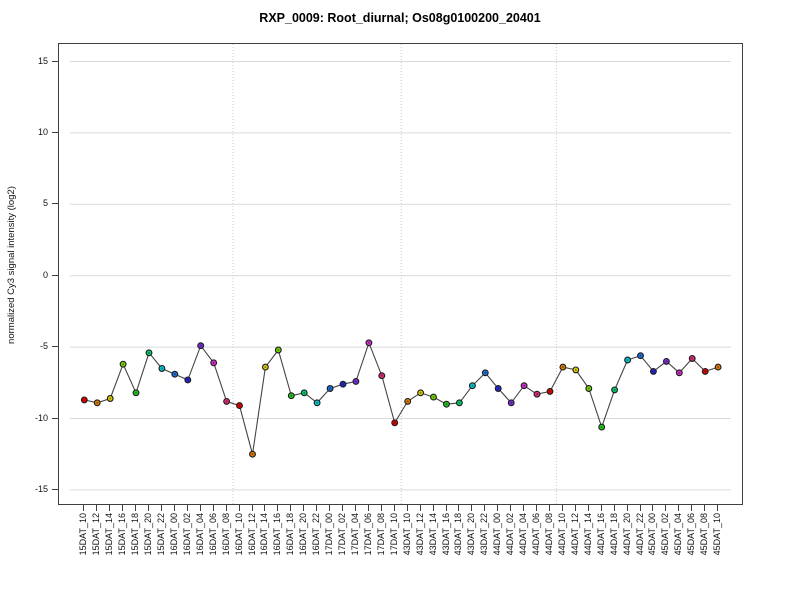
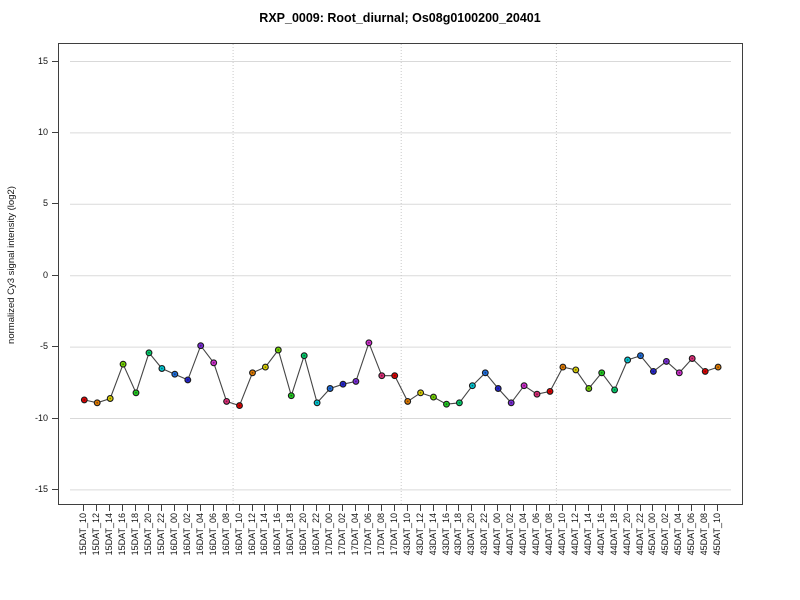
16DAT_12: -12.5 -> -6.8
16DAT_20: -8.2 -> -5.6
17DAT_10: -10.3 -> -7.0
44DAT_16: -10.6 -> -6.8
